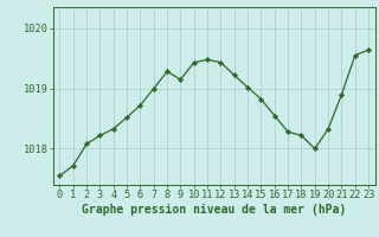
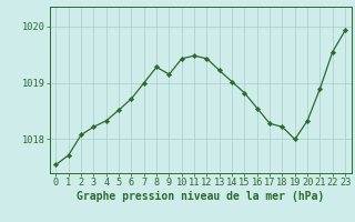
23: 1019.64 -> 1019.93
